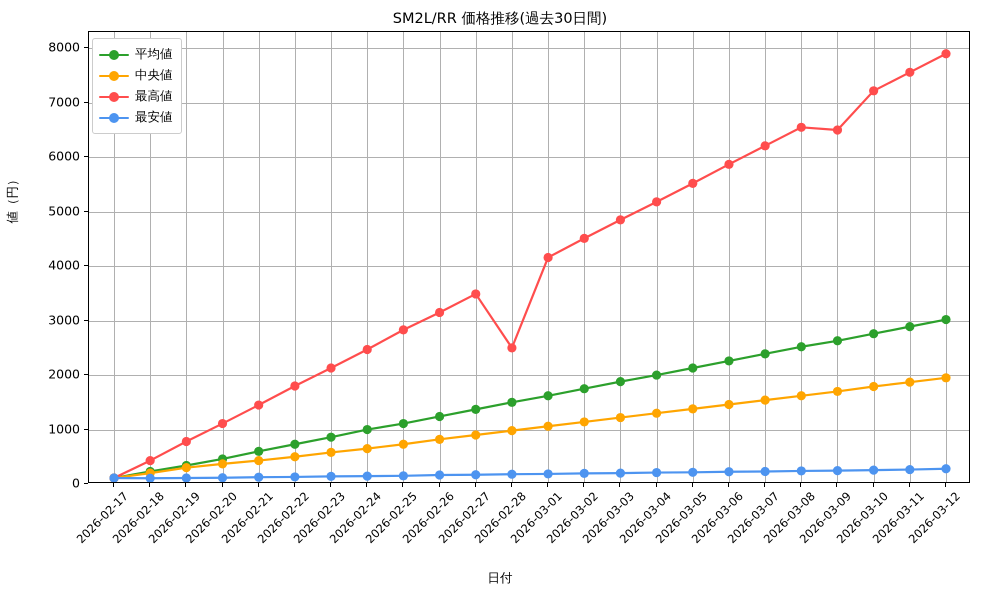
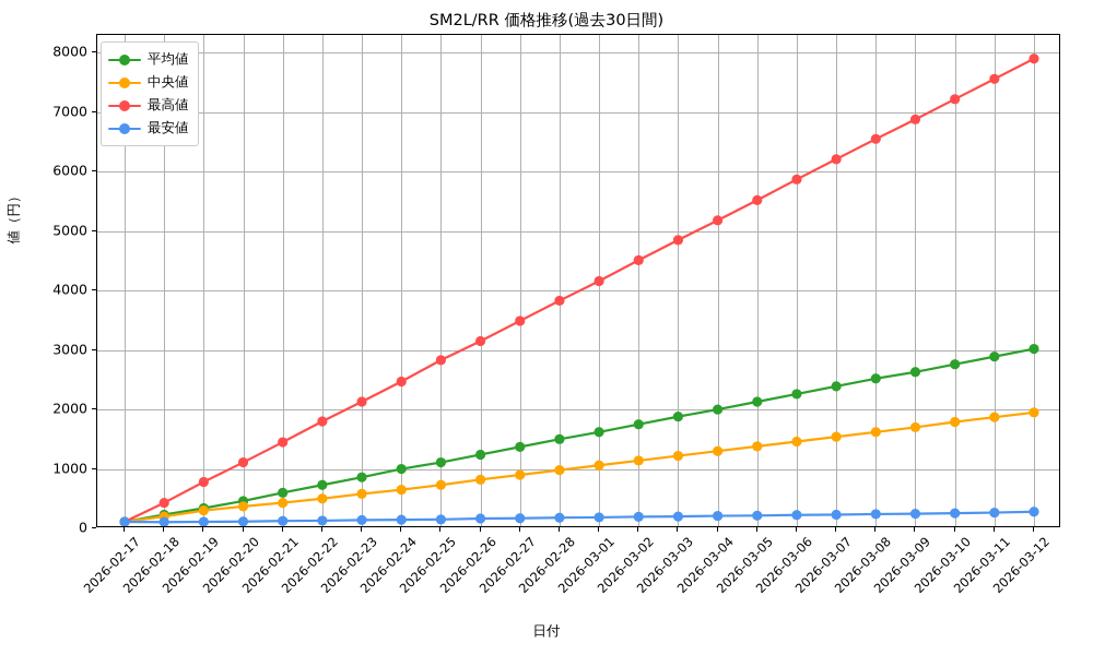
最高値/2026-02-28: 2500 -> 3800
最高値/2026-03-09: 6500 -> 6900
